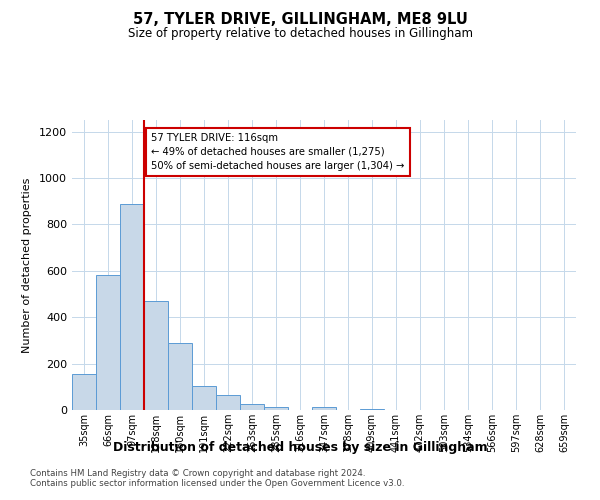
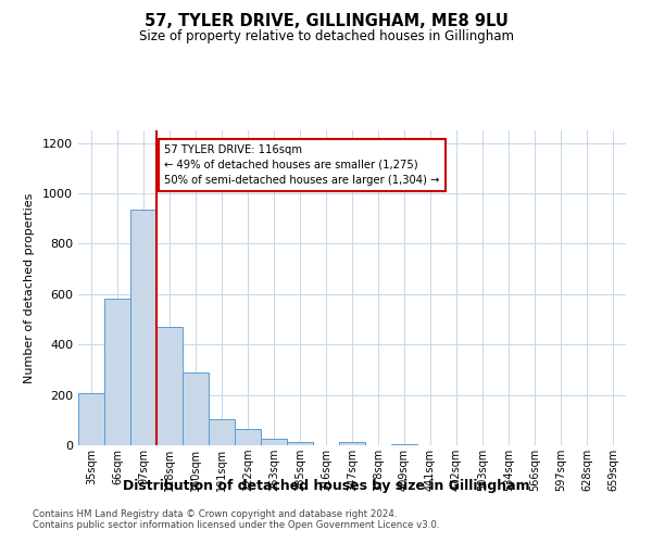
35sqm: 155 -> 205
97sqm: 890 -> 935
